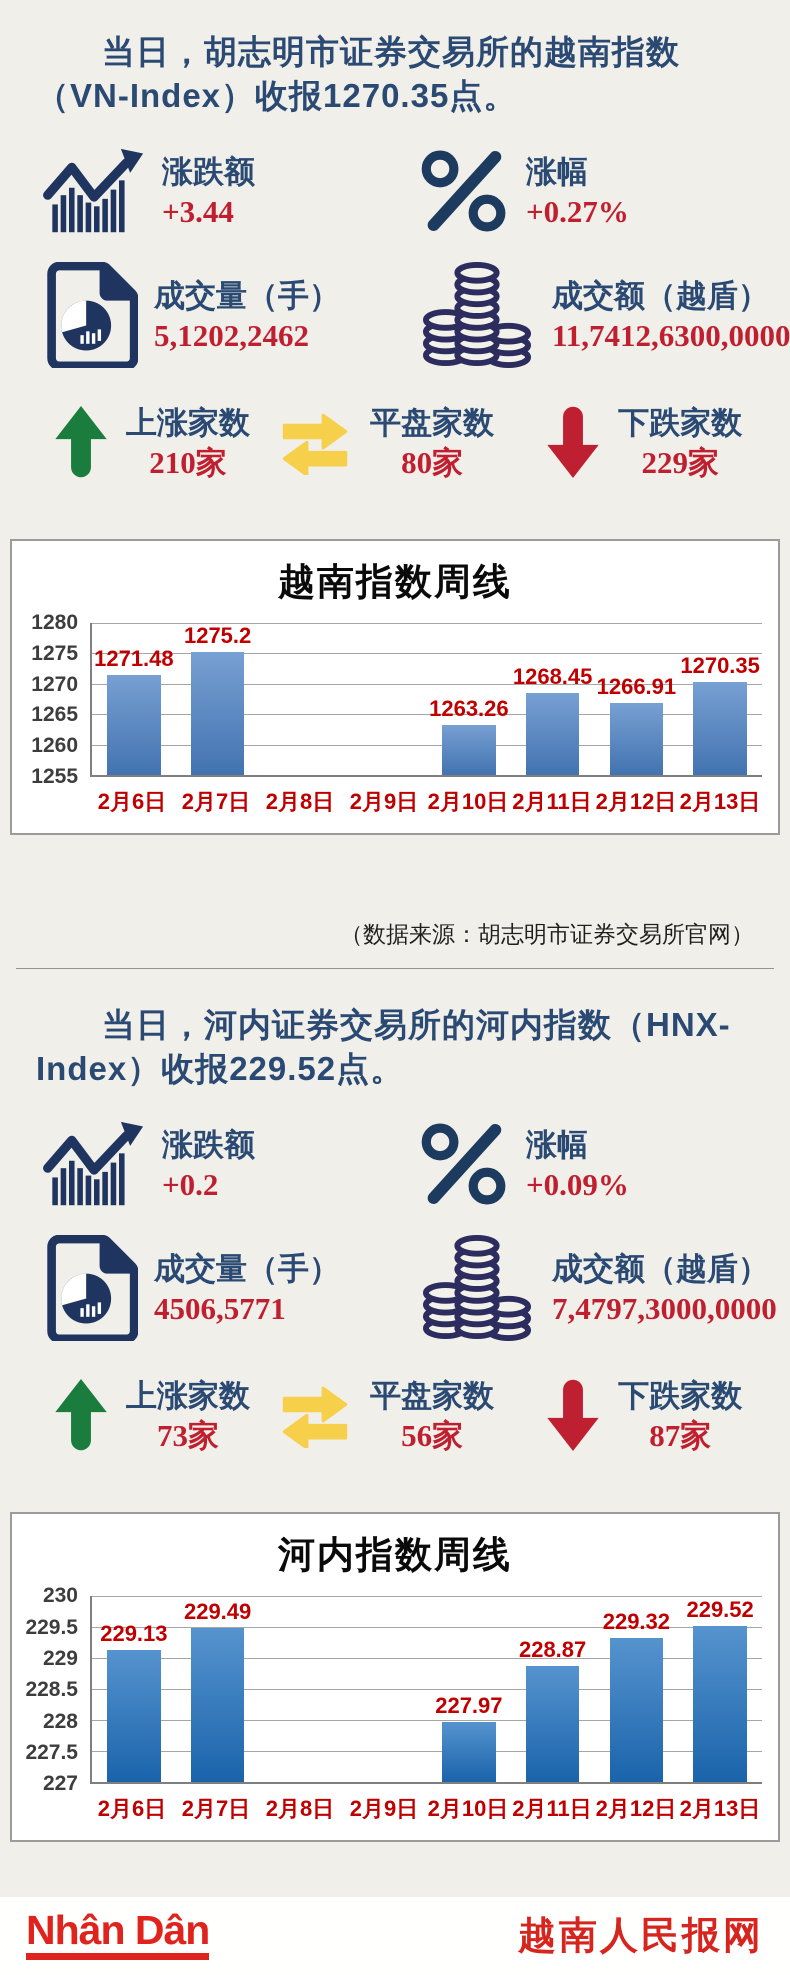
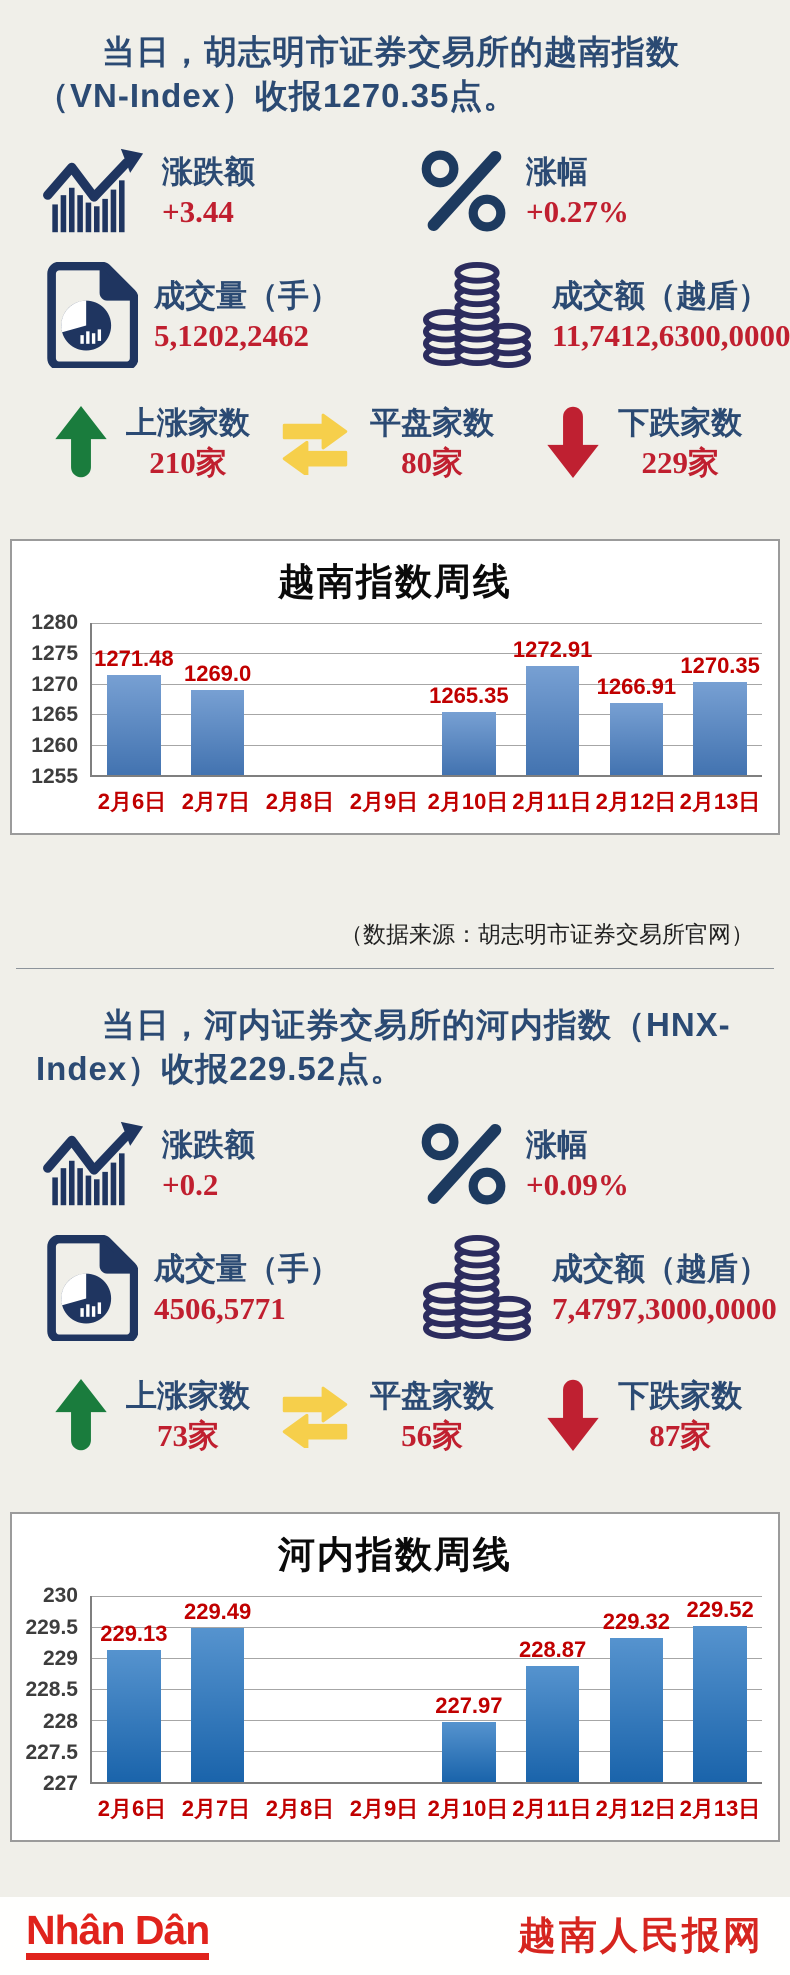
越南指数周线/2月7日: 1275.2 -> 1269.0
越南指数周线/2月10日: 1263.26 -> 1265.35
越南指数周线/2月11日: 1268.45 -> 1272.91
